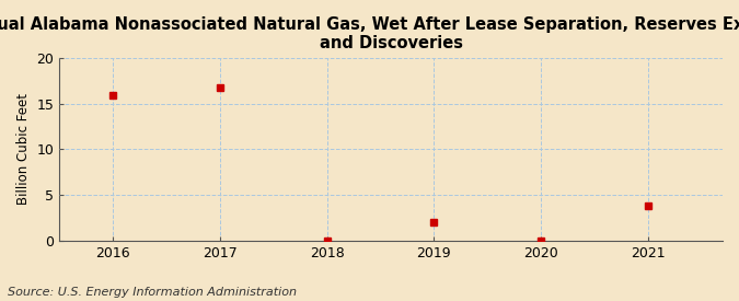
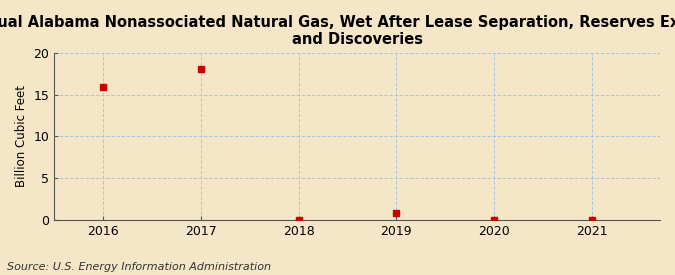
2017: 16.8 -> 18.1
2019: 2.0 -> 0.9
2021: 3.8 -> 0.1
